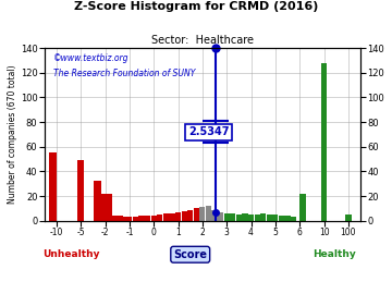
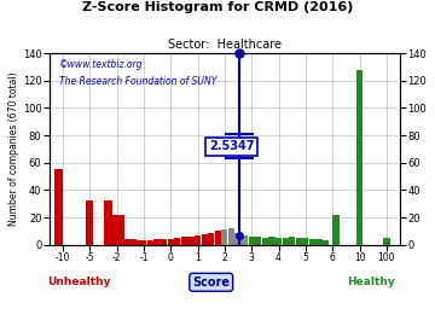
-5: 49 -> 32
